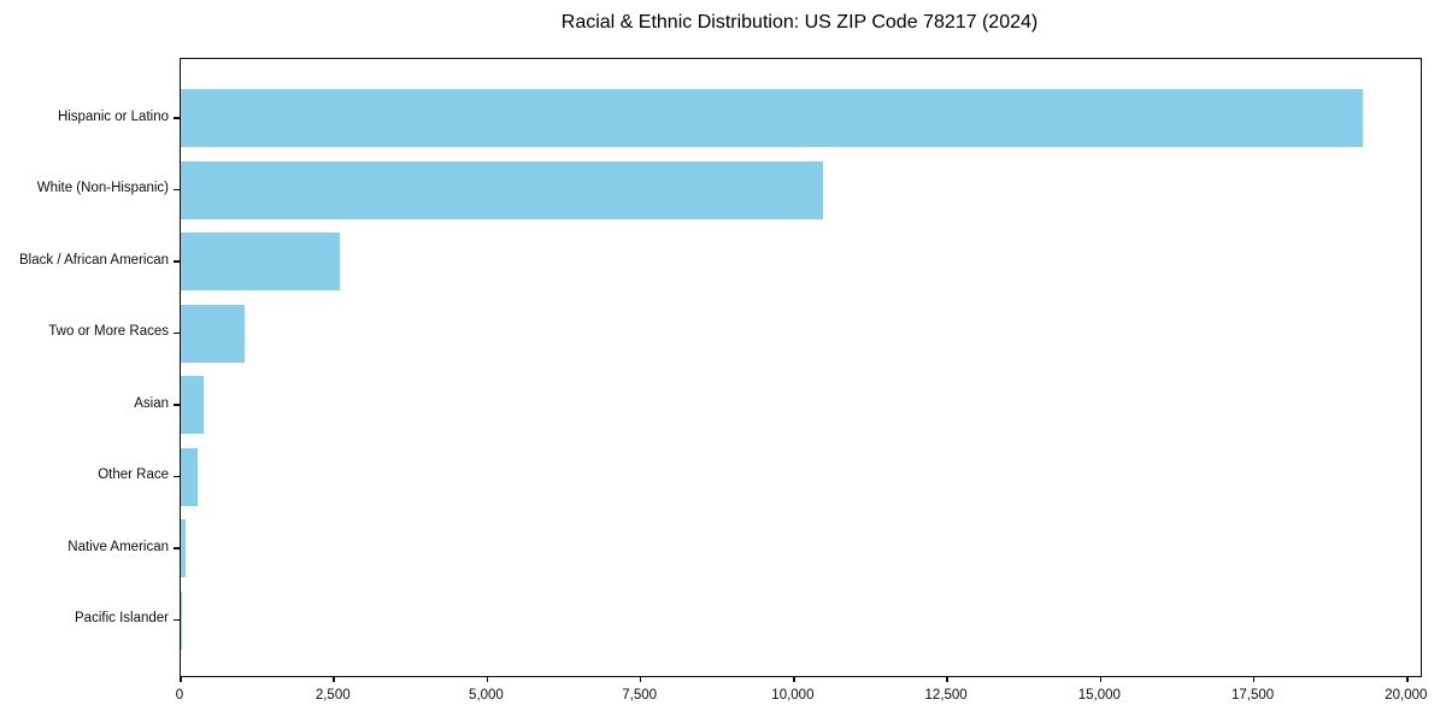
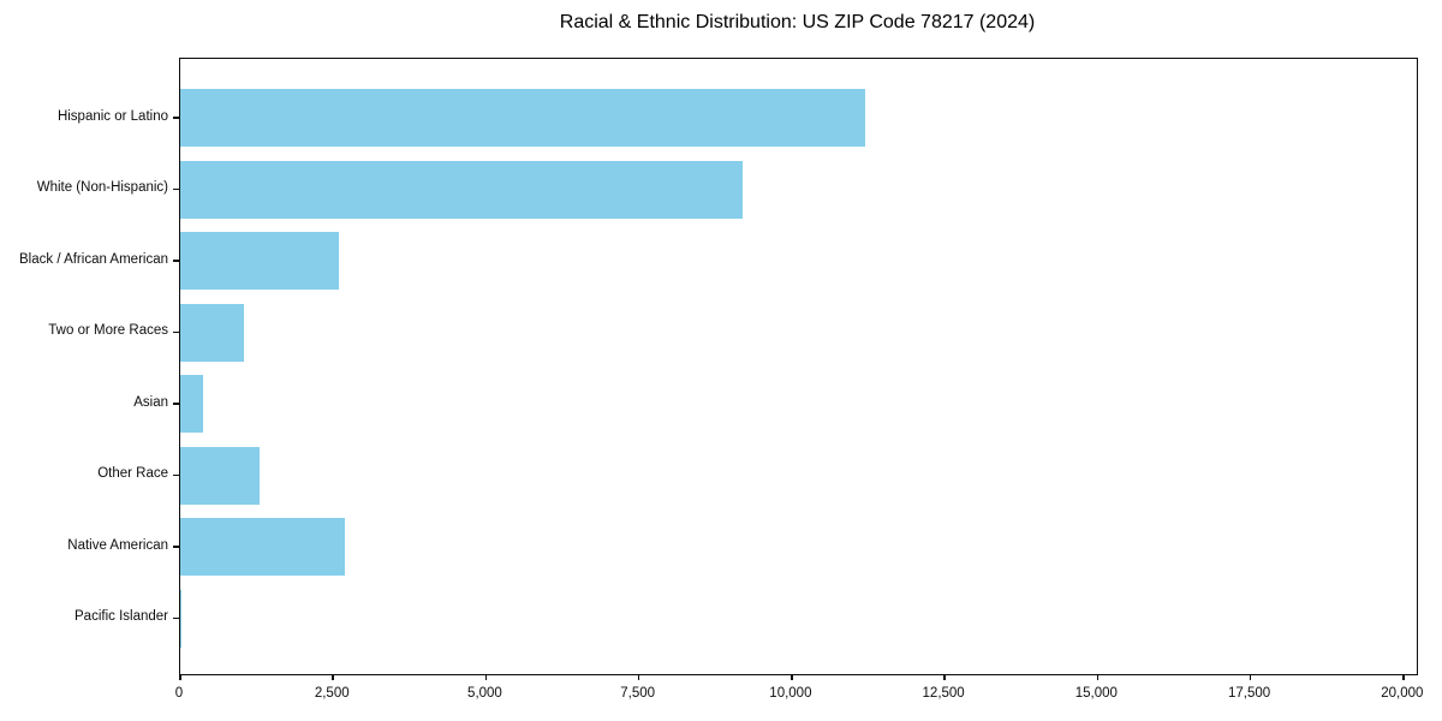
Hispanic or Latino: 19300 -> 11200
White (Non-Hispanic): 10500 -> 9200
Other Race: 300 -> 1300
Native American: 100 -> 2700
